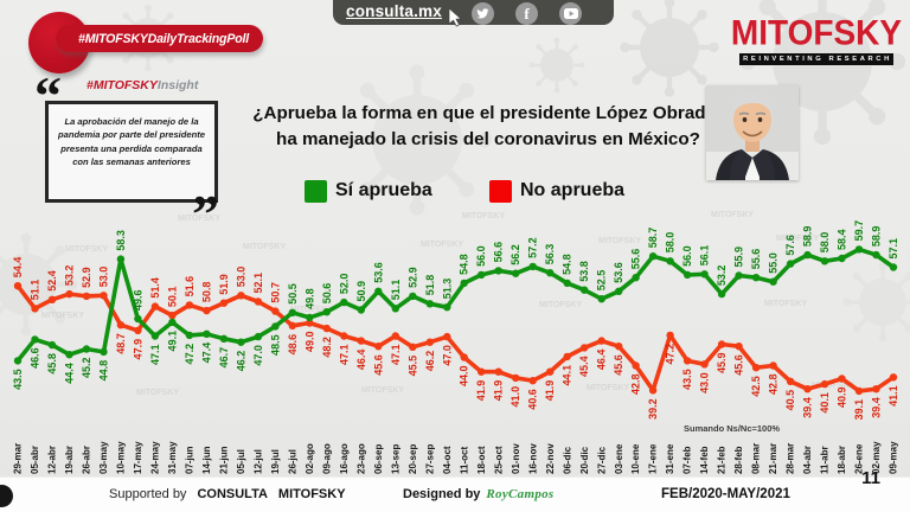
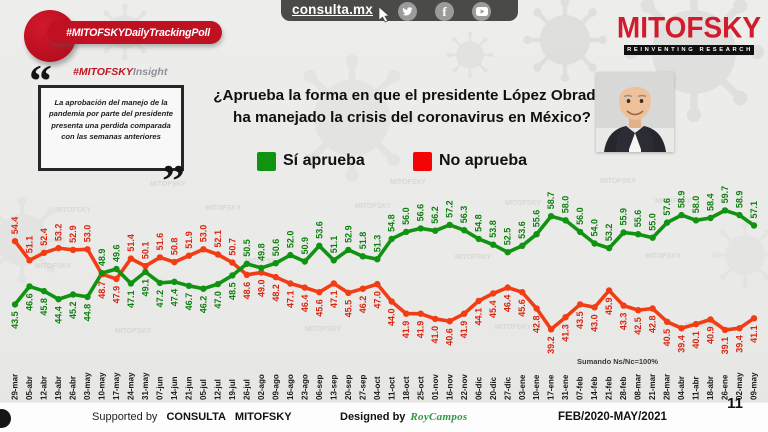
Sí aprueba/10-may: 58.3 -> 48.9
No aprueba/31-ene: 47.2 -> 41.3
Sí aprueba/14-feb: 56.1 -> 54.0
No aprueba/28-feb: 45.6 -> 43.3
